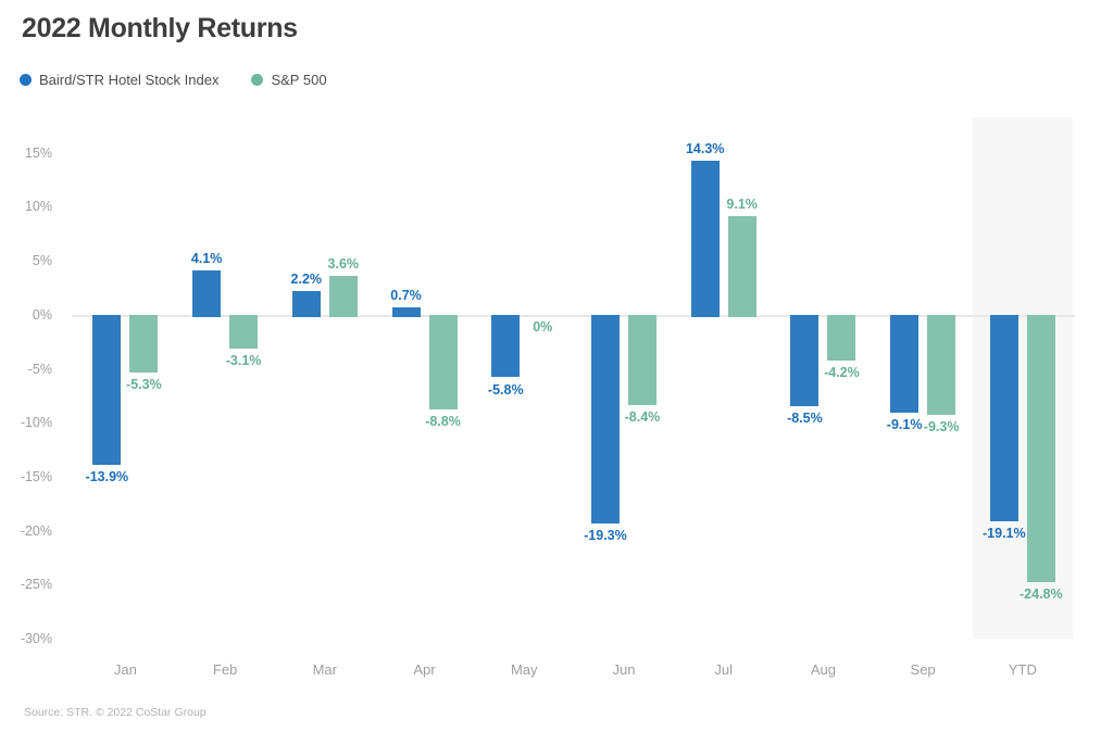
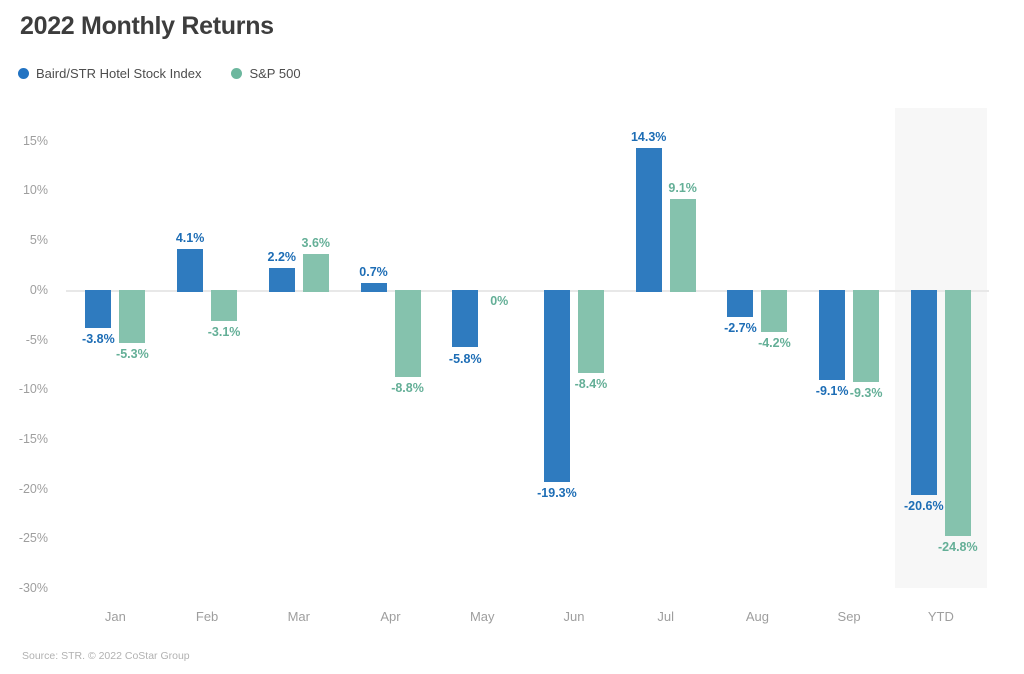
Baird/STR Hotel Stock Index/Jan: -13.9% -> -3.8%
Baird/STR Hotel Stock Index/Aug: -8.5% -> -2.7%
Baird/STR Hotel Stock Index/YTD: -19.1% -> -20.6%
